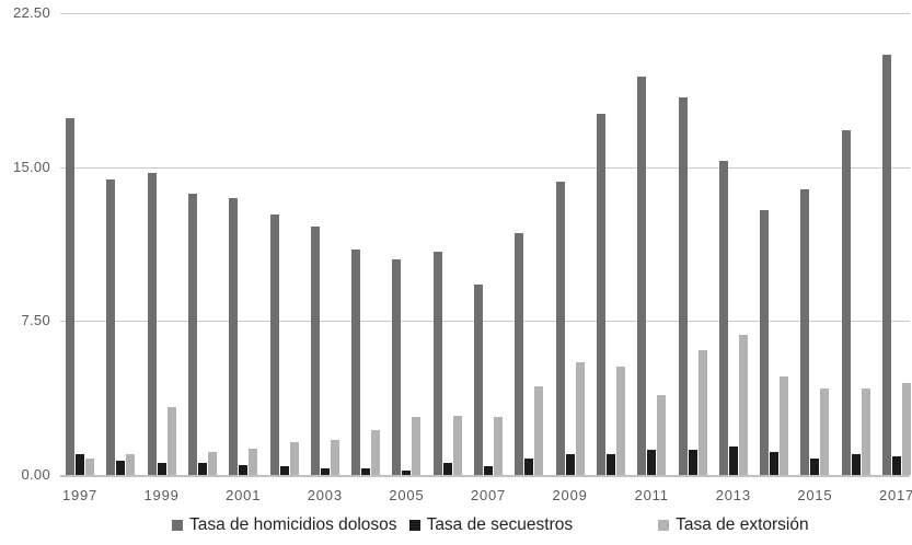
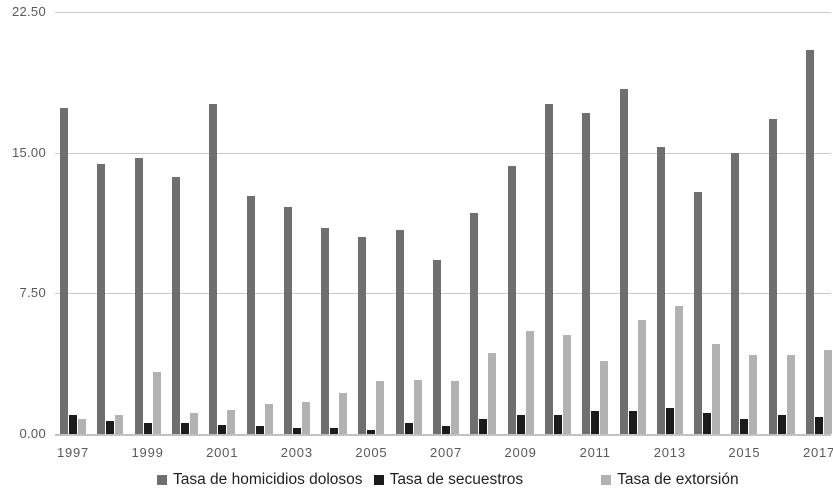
Tasa de homicidios dolosos/2001: 13.5 -> 17.6
Tasa de homicidios dolosos/2011: 19.4 -> 17.1
Tasa de homicidios dolosos/2015: 13.9 -> 15.0
